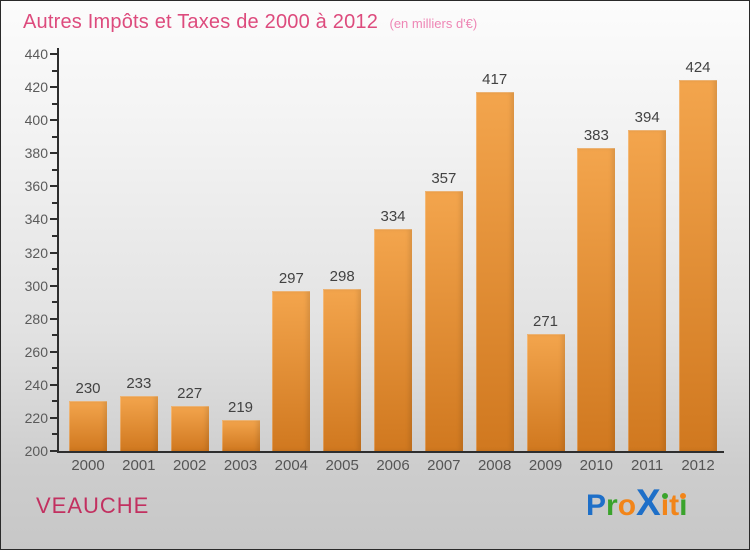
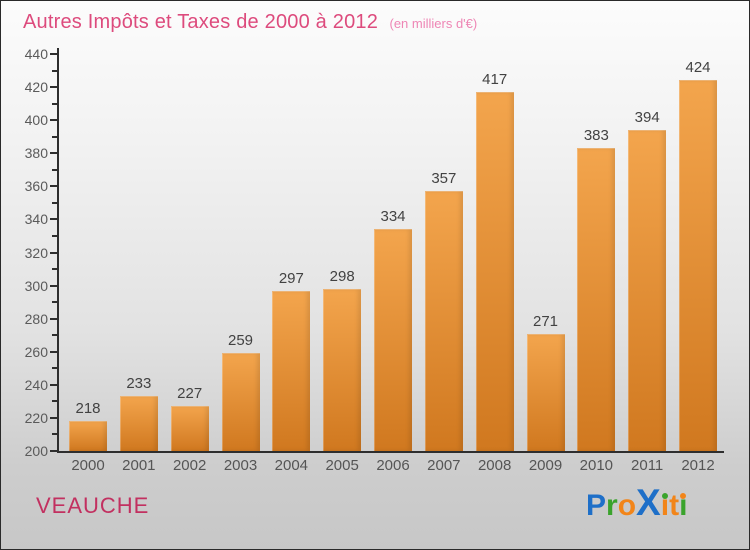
2000: 230 -> 218
2003: 219 -> 259
